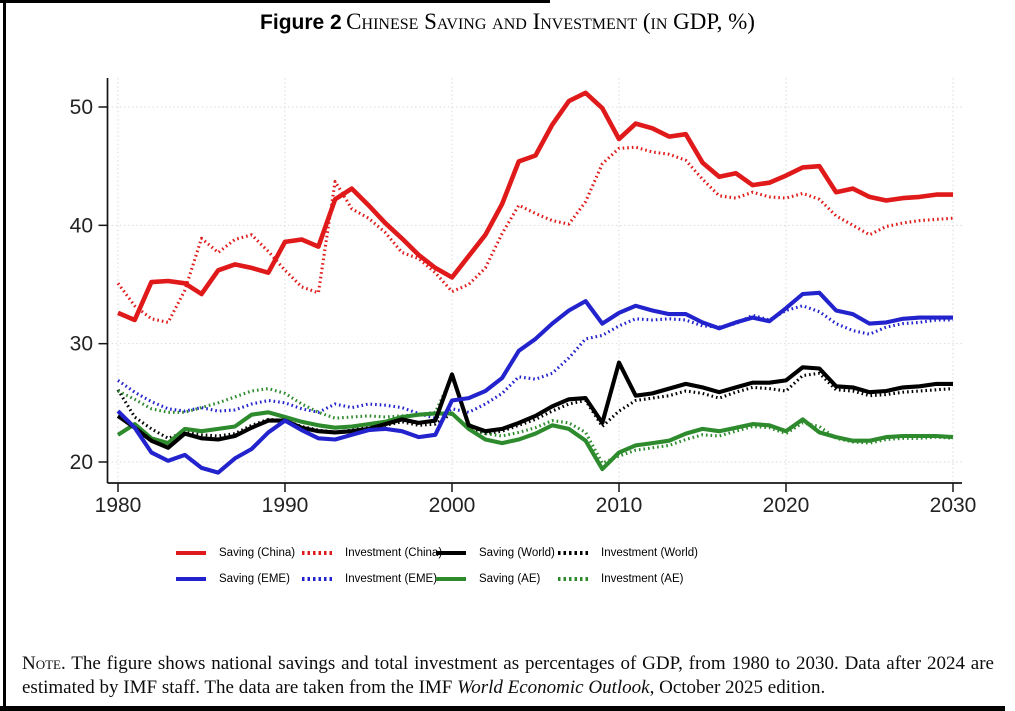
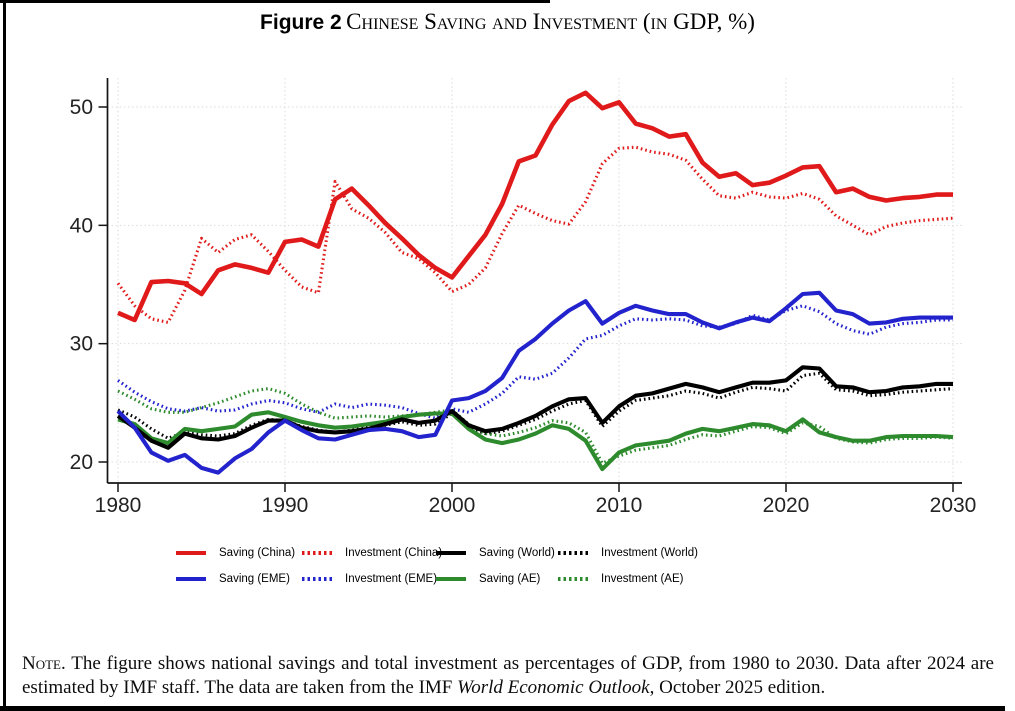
Investment (World)/1980: 26.1 -> 24.4
Saving (AE)/1980: 22.3 -> 23.6
Saving (World)/2000: 27.4 -> 24.3
Investment (AE)/2000: 27.2 -> 24.4
Saving (China)/2010: 47.3 -> 50.4
Saving (World)/2010: 28.4 -> 24.7
